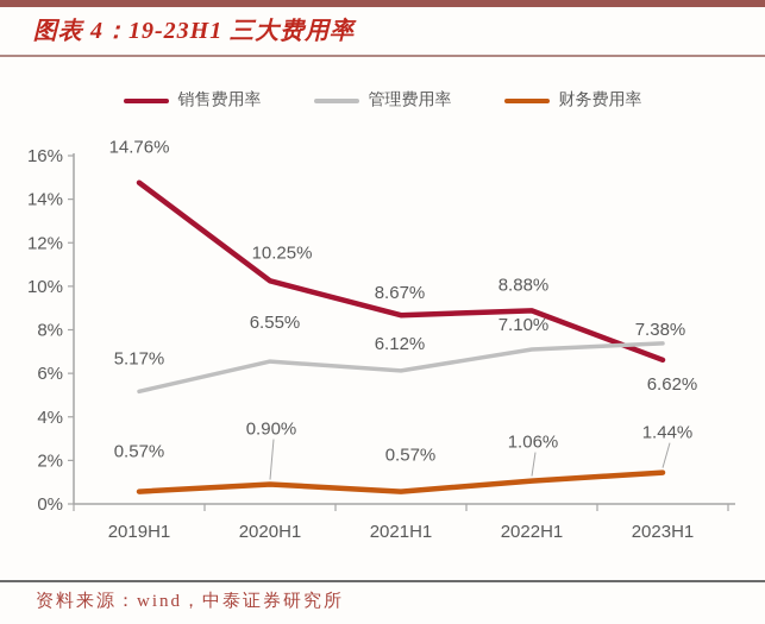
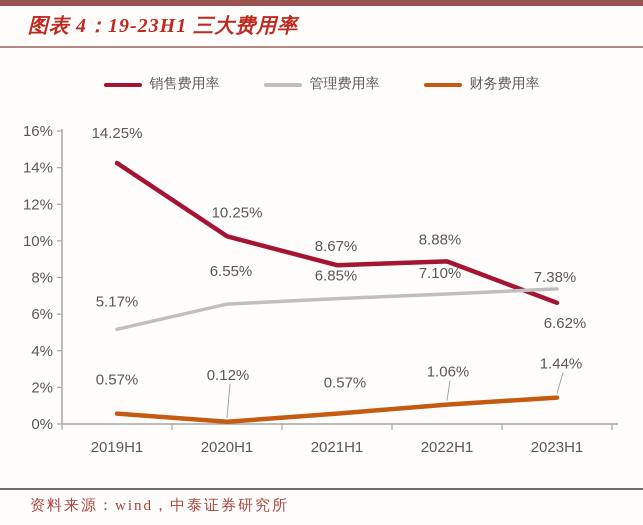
销售费用率/2019H1: 14.76% -> 14.25%
财务费用率/2020H1: 0.90% -> 0.12%
管理费用率/2021H1: 6.12% -> 6.85%
